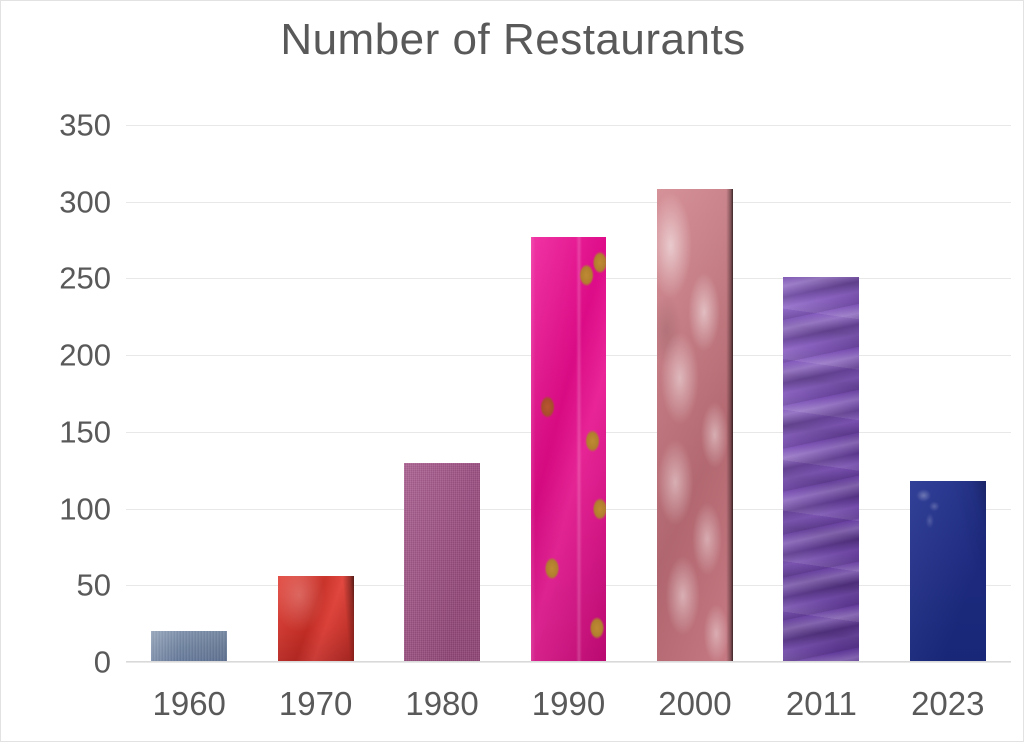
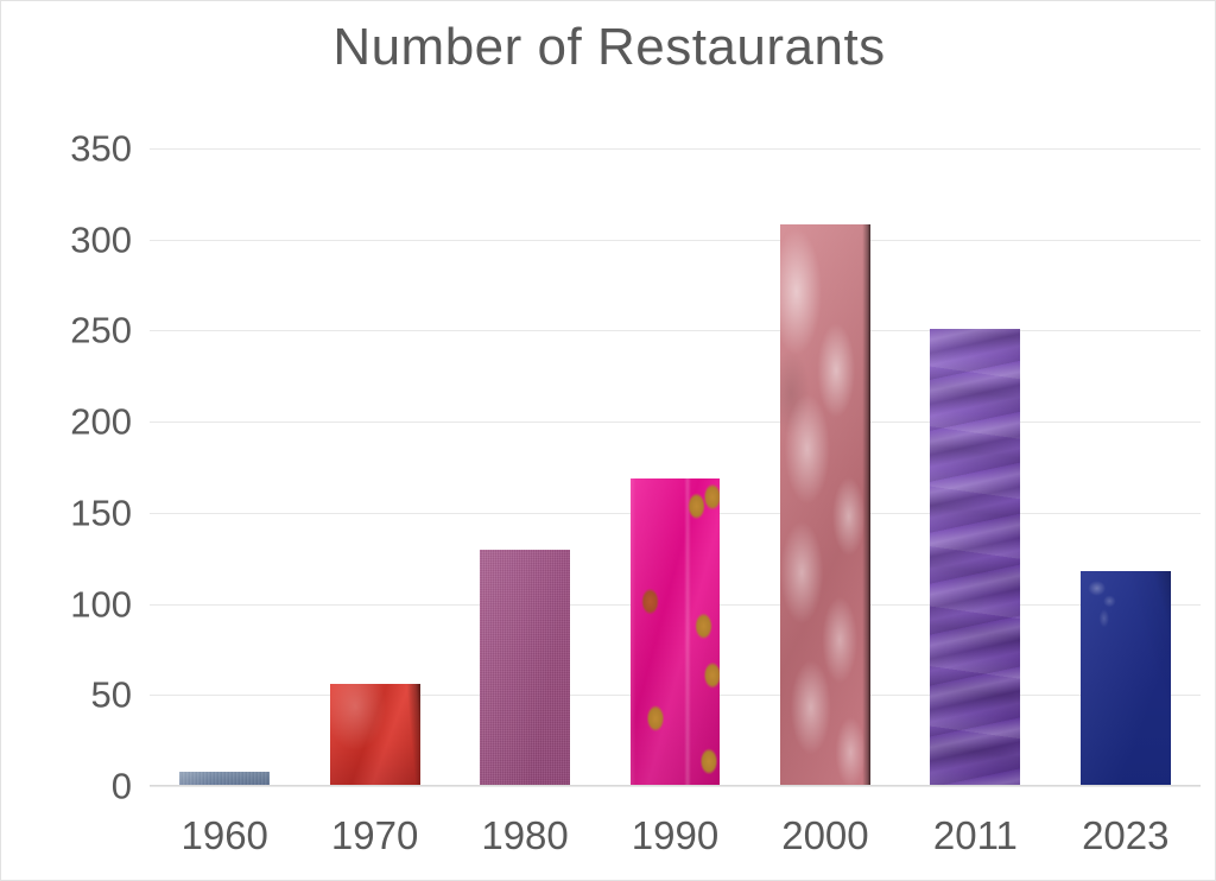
1960: 20 -> 8
1990: 277 -> 169
